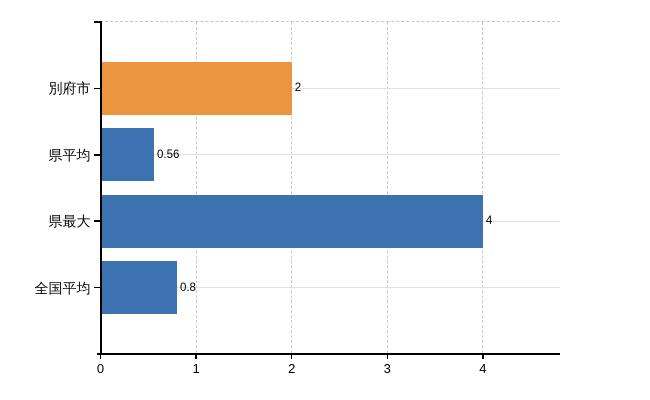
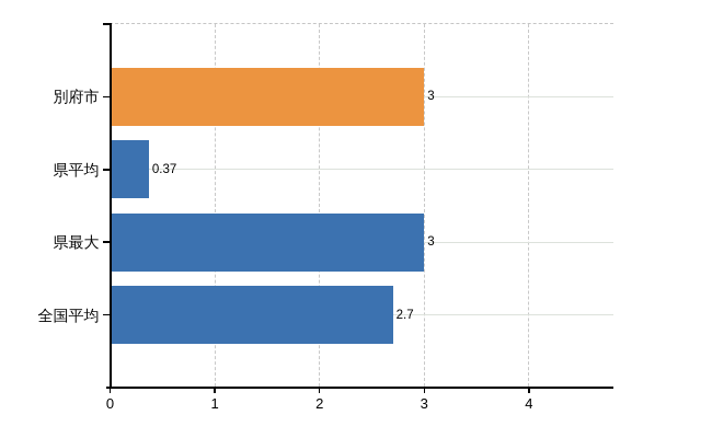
別府市: 2 -> 3
県平均: 0.56 -> 0.37
県最大: 4 -> 3
全国平均: 0.8 -> 2.7
